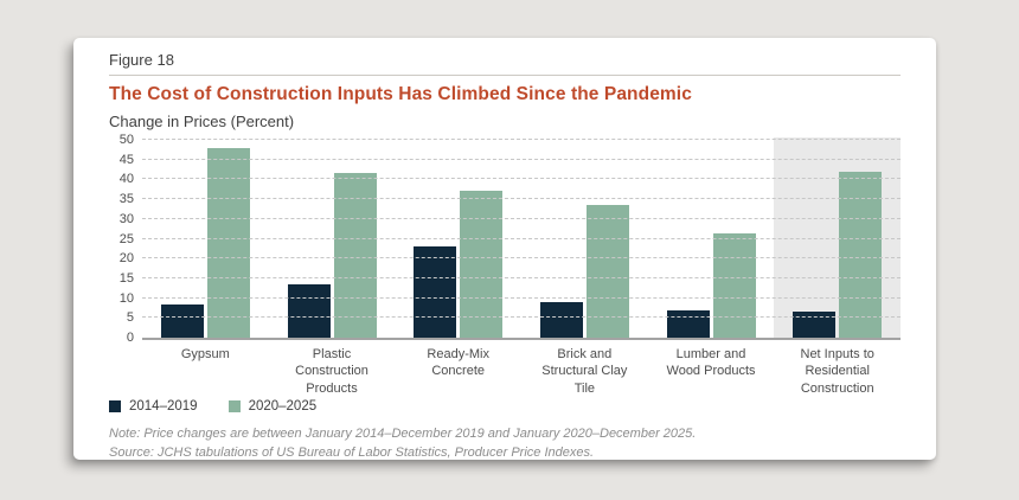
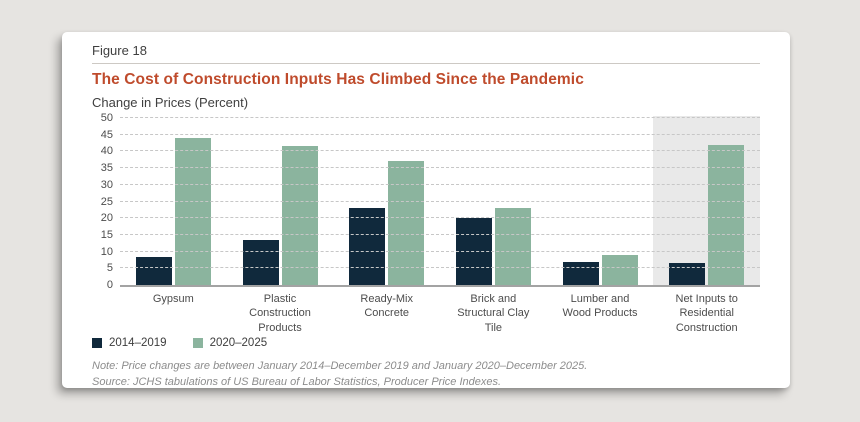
2020–2025/Gypsum: 48 -> 44
2014–2019/Brick and Structural Clay Tile: 9 -> 20
2020–2025/Brick and Structural Clay Tile: 34 -> 23
2020–2025/Lumber and Wood Products: 26 -> 9
